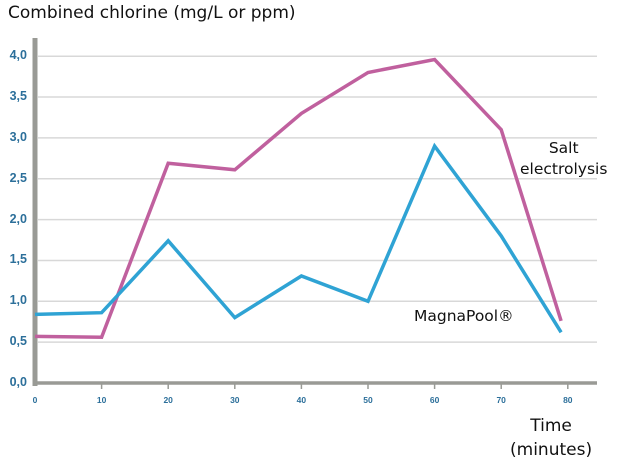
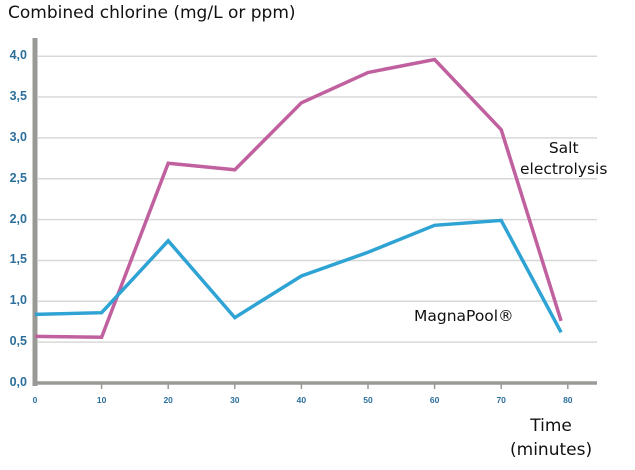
Salt electrolysis/40: 3,3 -> 3,4
MagnaPool®/50: 1,0 -> 1,6
MagnaPool®/60: 2,9 -> 1,9
MagnaPool®/70: 1,8 -> 2,0
